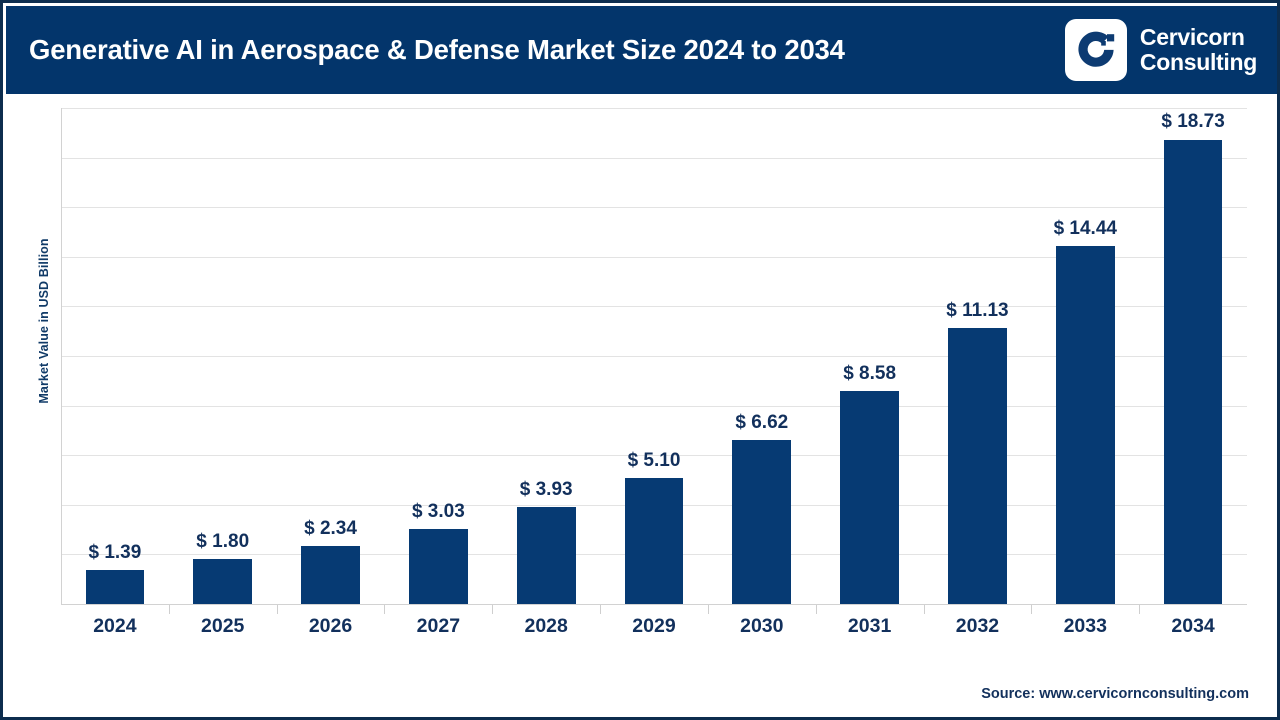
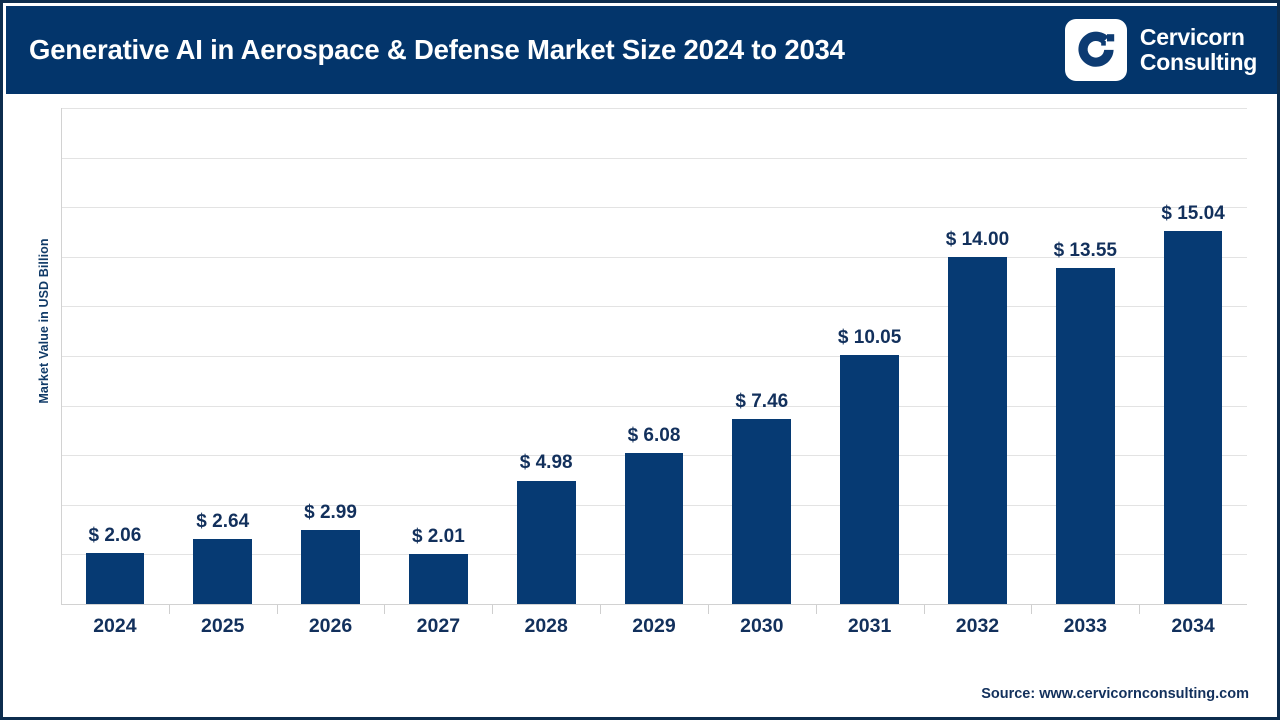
2024: 1.39 -> 2.06
2025: 1.80 -> 2.64
2026: 2.34 -> 2.99
2027: 3.03 -> 2.01
2028: 3.93 -> 4.98
2029: 5.10 -> 6.08
2030: 6.62 -> 7.46
2031: 8.58 -> 10.05
2032: 11.13 -> 14.00
2033: 14.44 -> 13.55
2034: 18.73 -> 15.04
